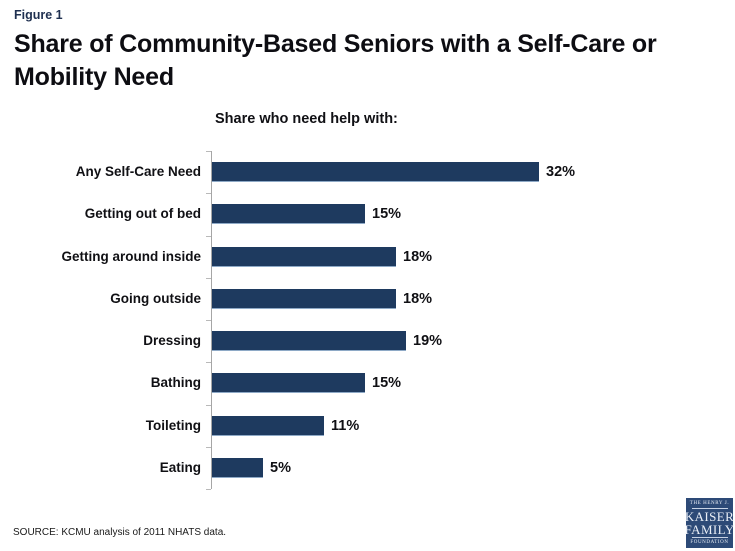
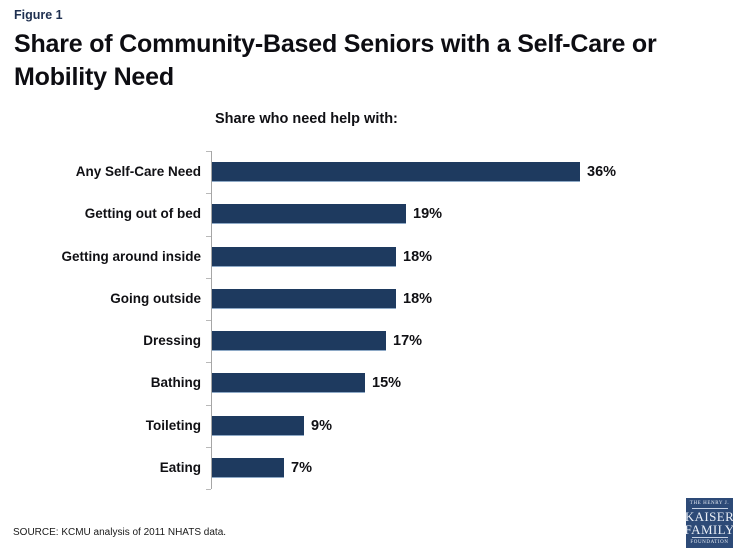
Any Self-Care Need: 32% -> 36%
Getting out of bed: 15% -> 19%
Dressing: 19% -> 17%
Toileting: 11% -> 9%
Eating: 5% -> 7%
